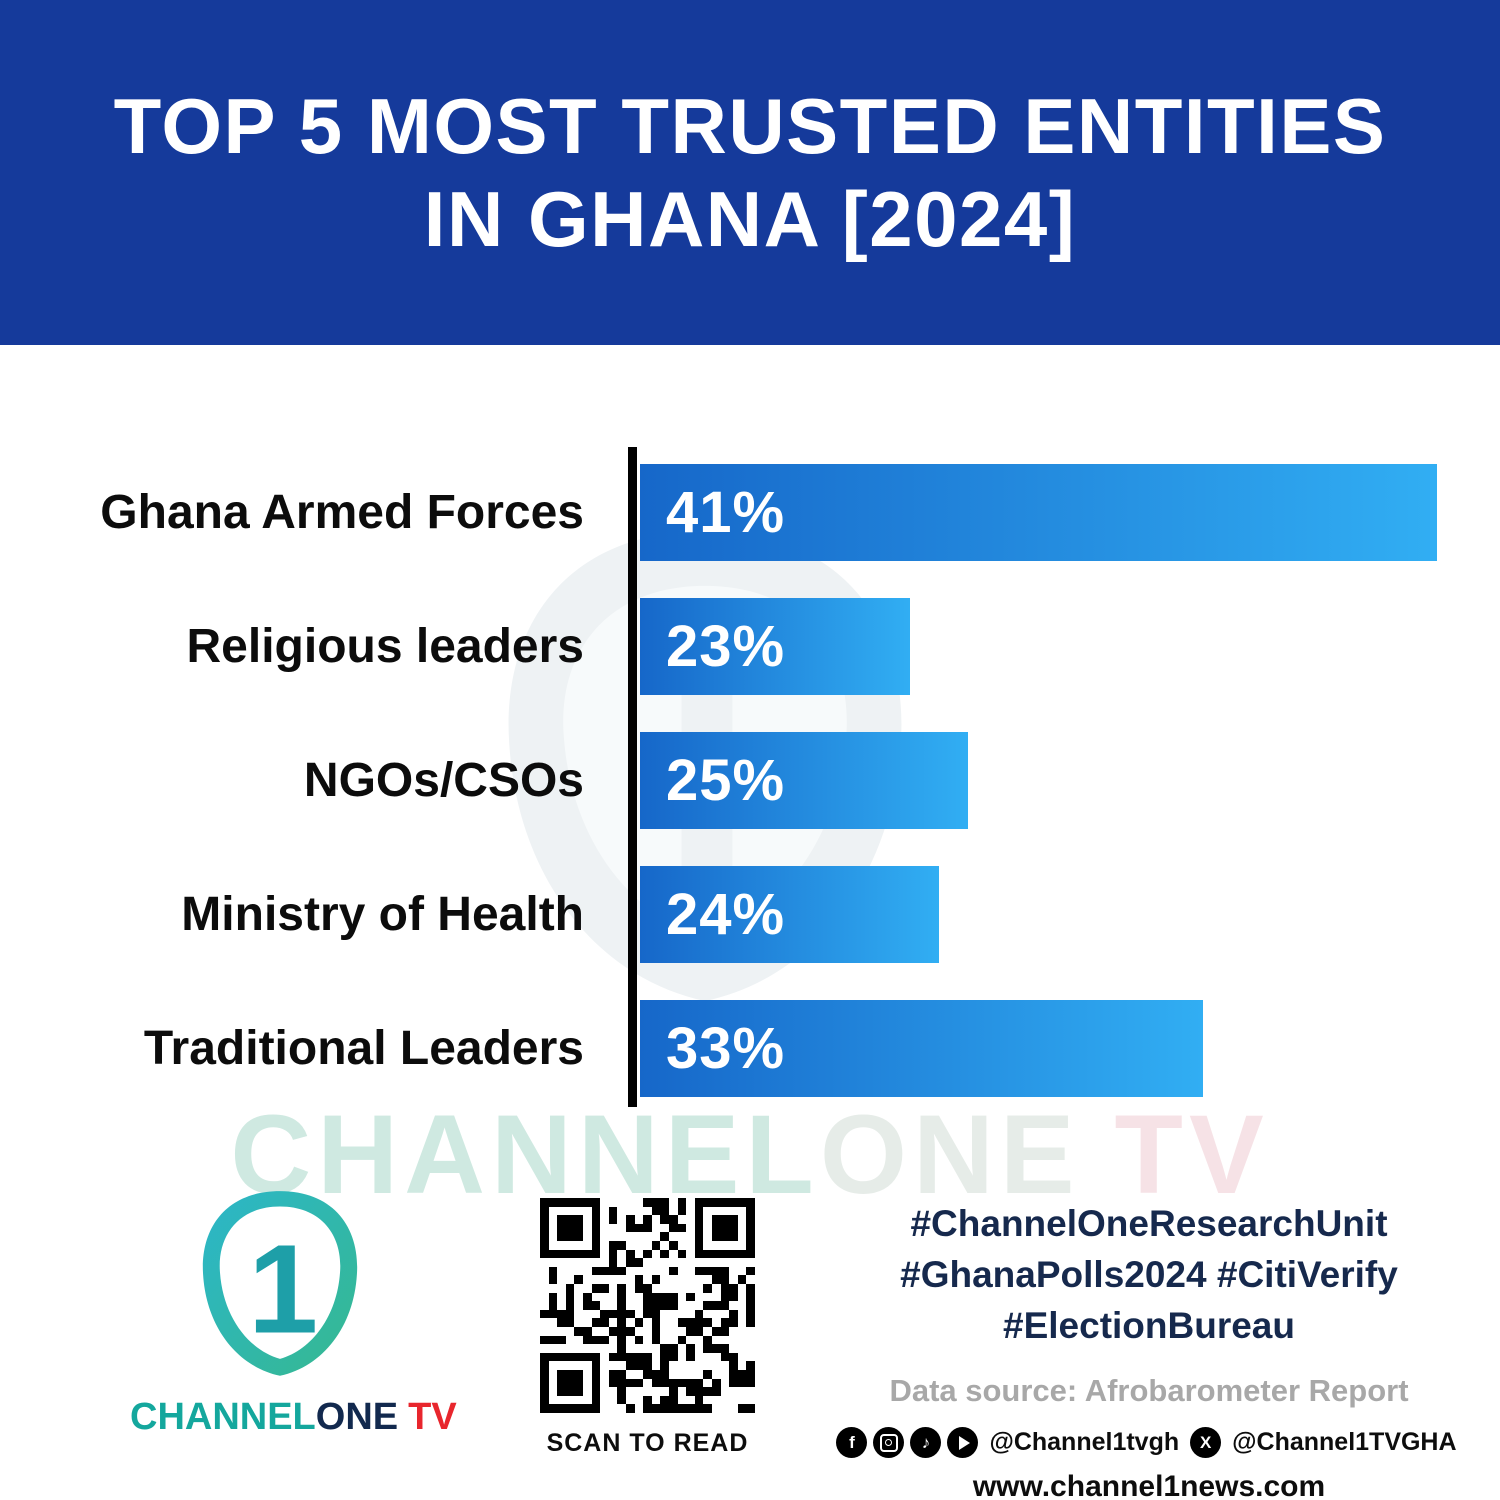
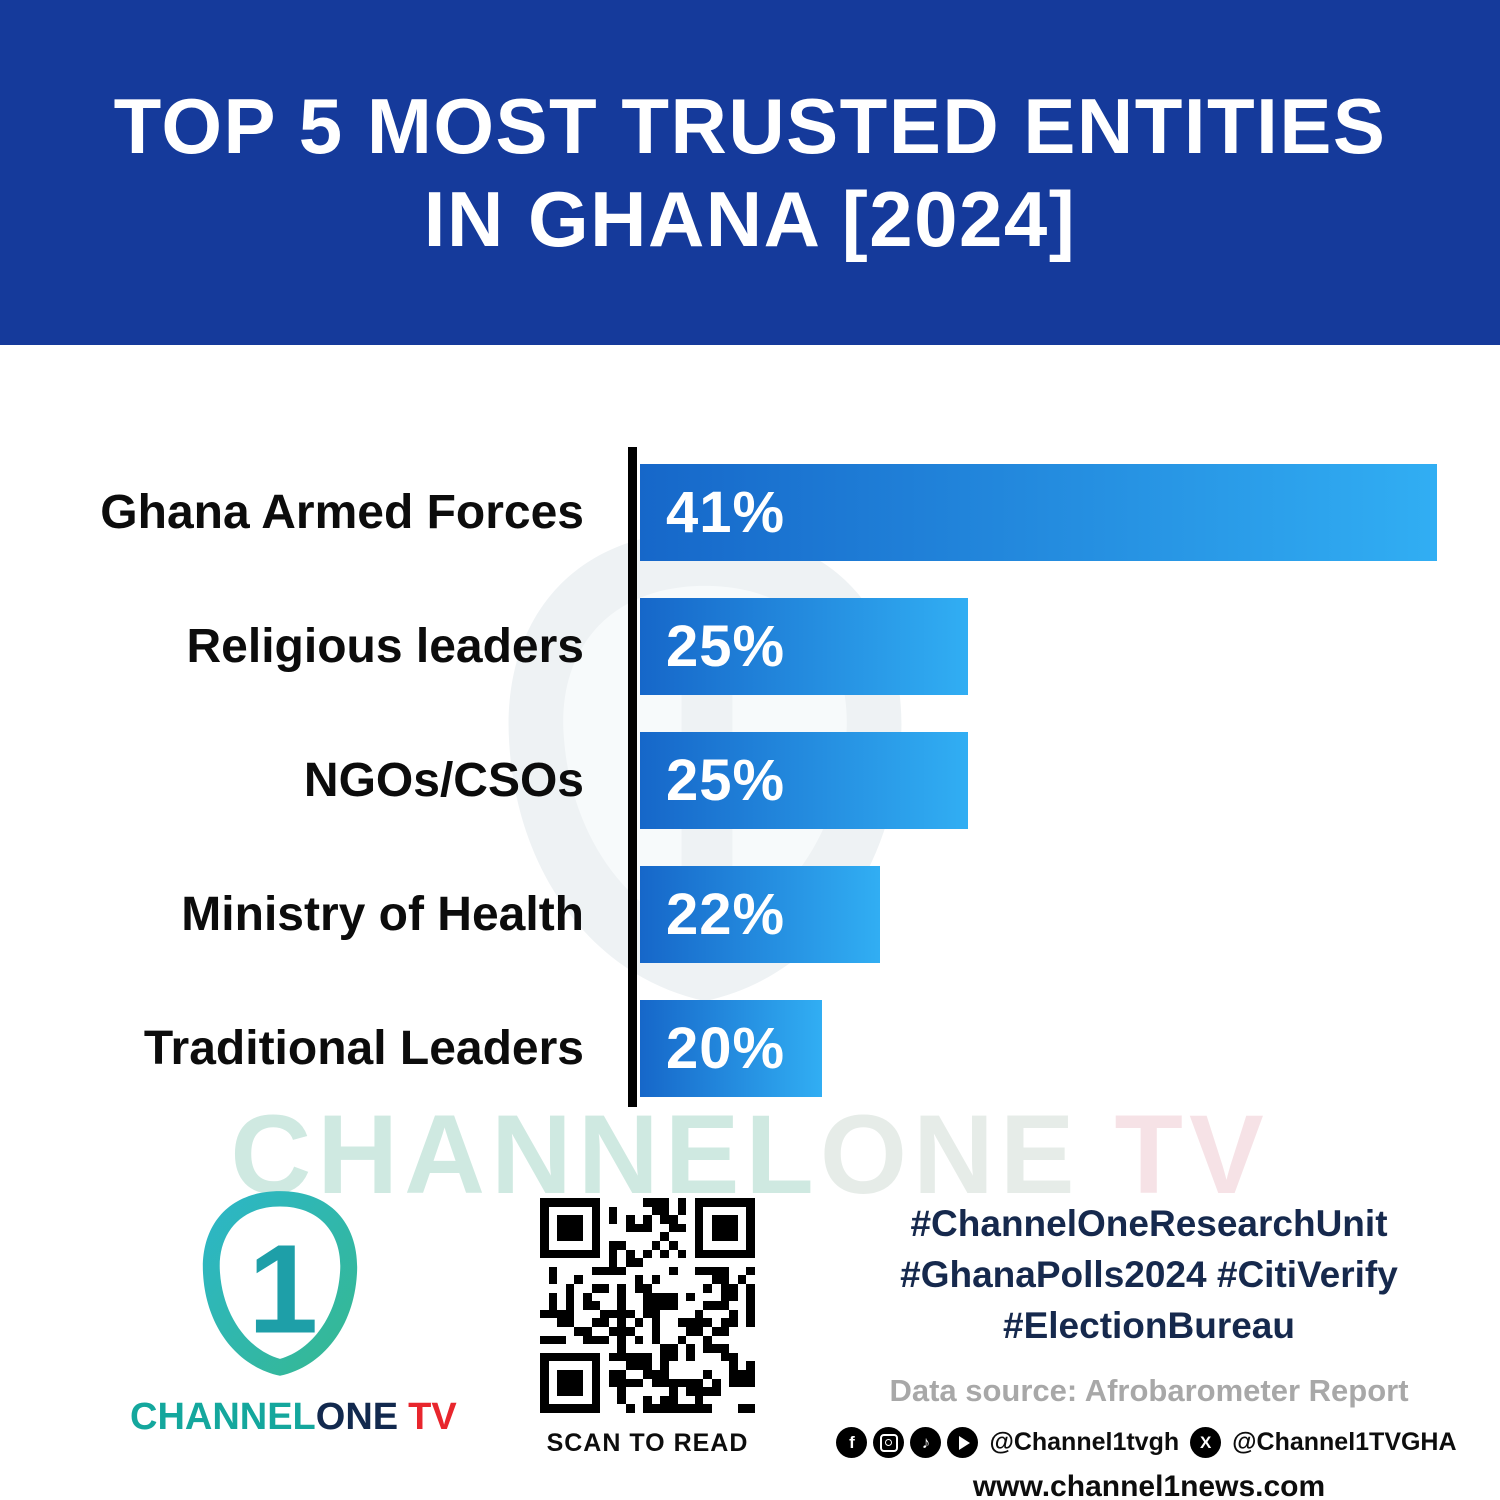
Religious leaders: 23% -> 25%
Ministry of Health: 24% -> 22%
Traditional Leaders: 33% -> 20%
